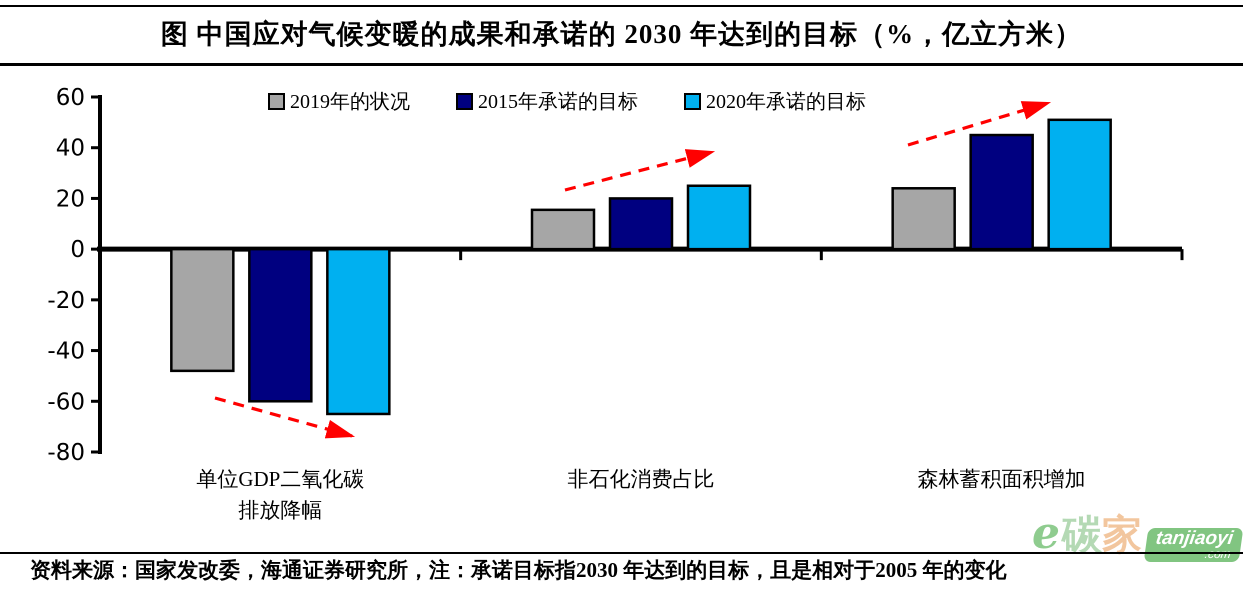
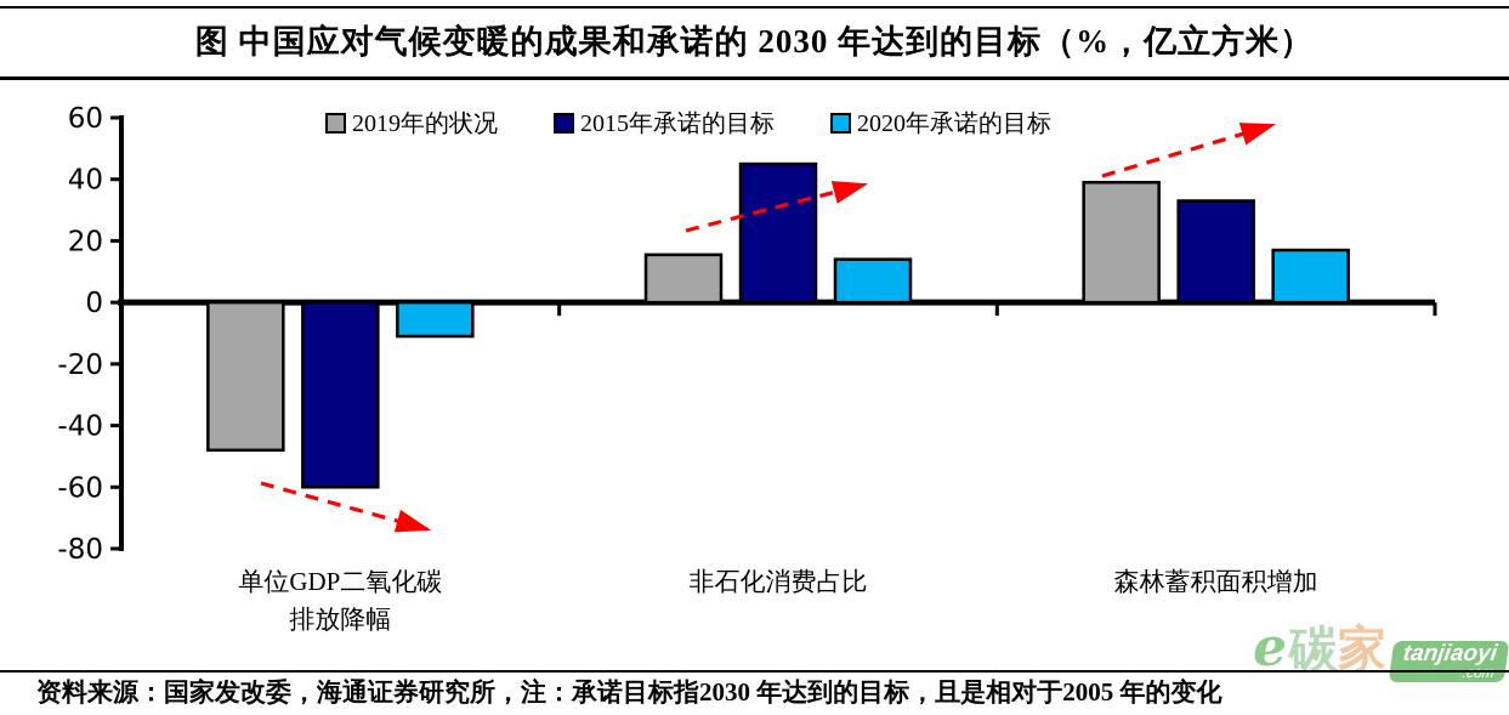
2020年承诺的目标/单位GDP二氧化碳排放降幅: -65 -> -11
2015年承诺的目标/非石化消费占比: 20 -> 45
2020年承诺的目标/非石化消费占比: 25 -> 14
2019年的状况/森林蓄积面积增加: 24 -> 39
2015年承诺的目标/森林蓄积面积增加: 45 -> 33
2020年承诺的目标/森林蓄积面积增加: 51 -> 17
